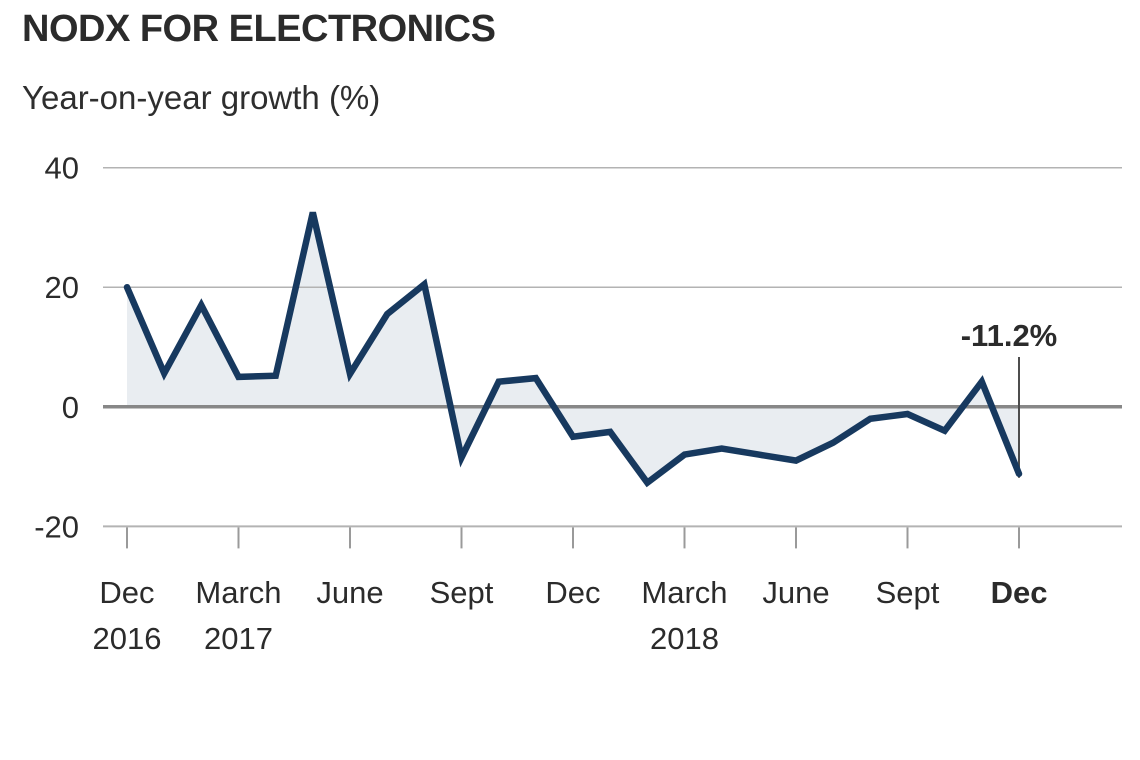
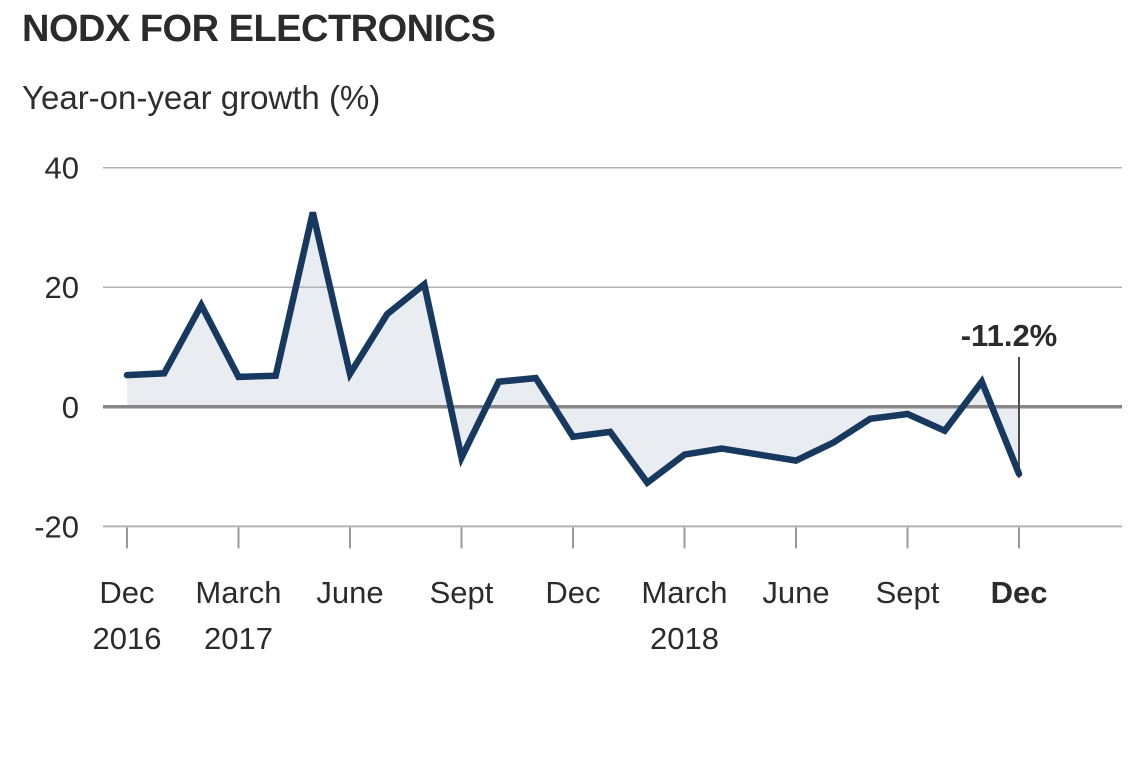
Dec 2016: 20 -> 5
